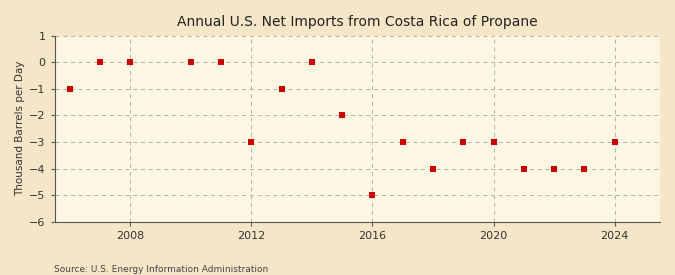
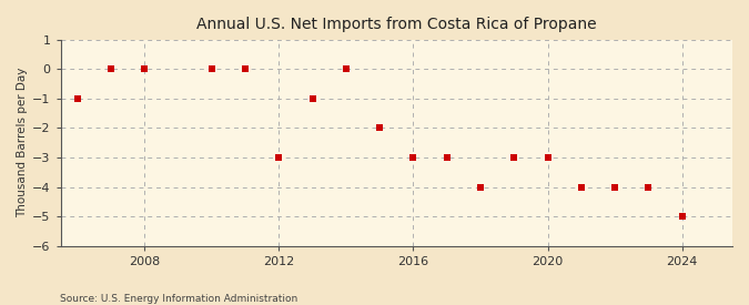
2016: -5 -> -3
2024: -3 -> -5
